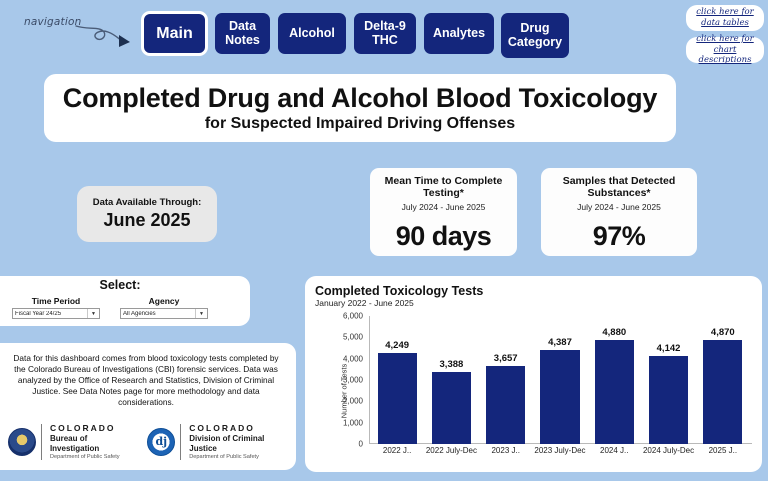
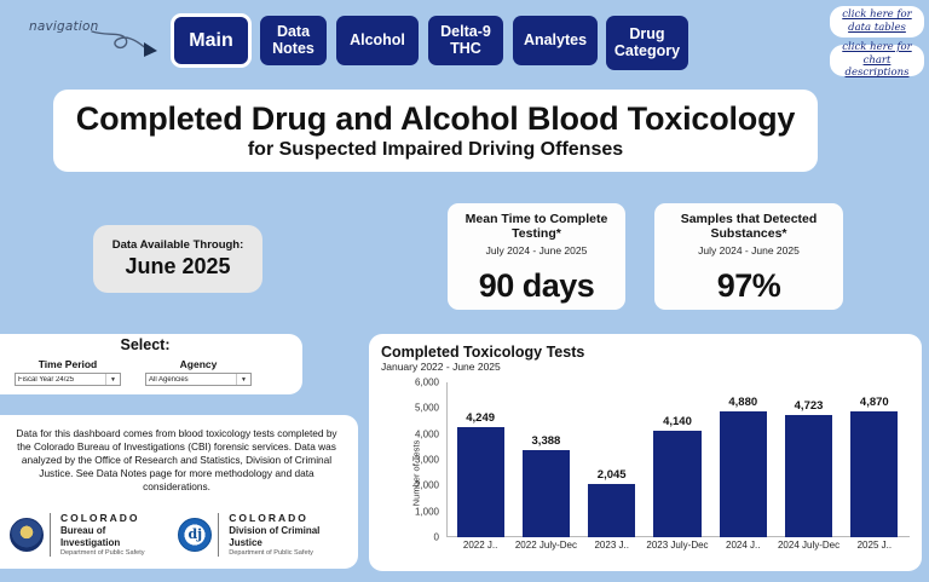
2023 J..: 3,657 -> 2,045
2023 July-Dec: 4,387 -> 4,140
2024 July-Dec: 4,142 -> 4,723
